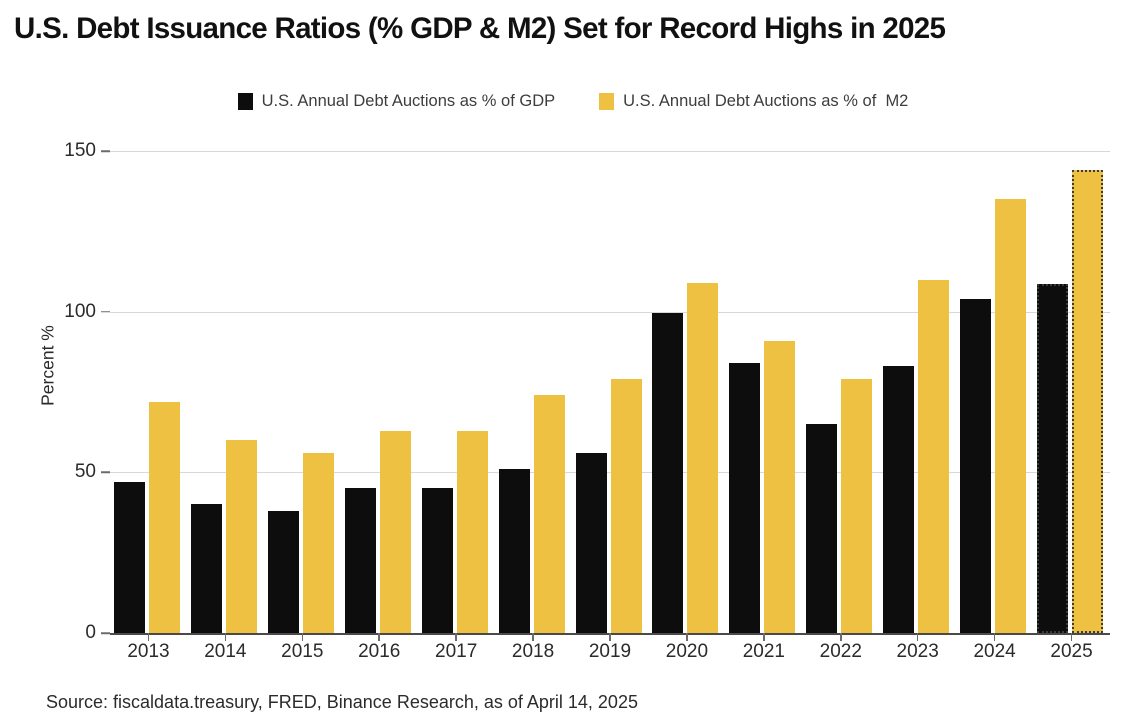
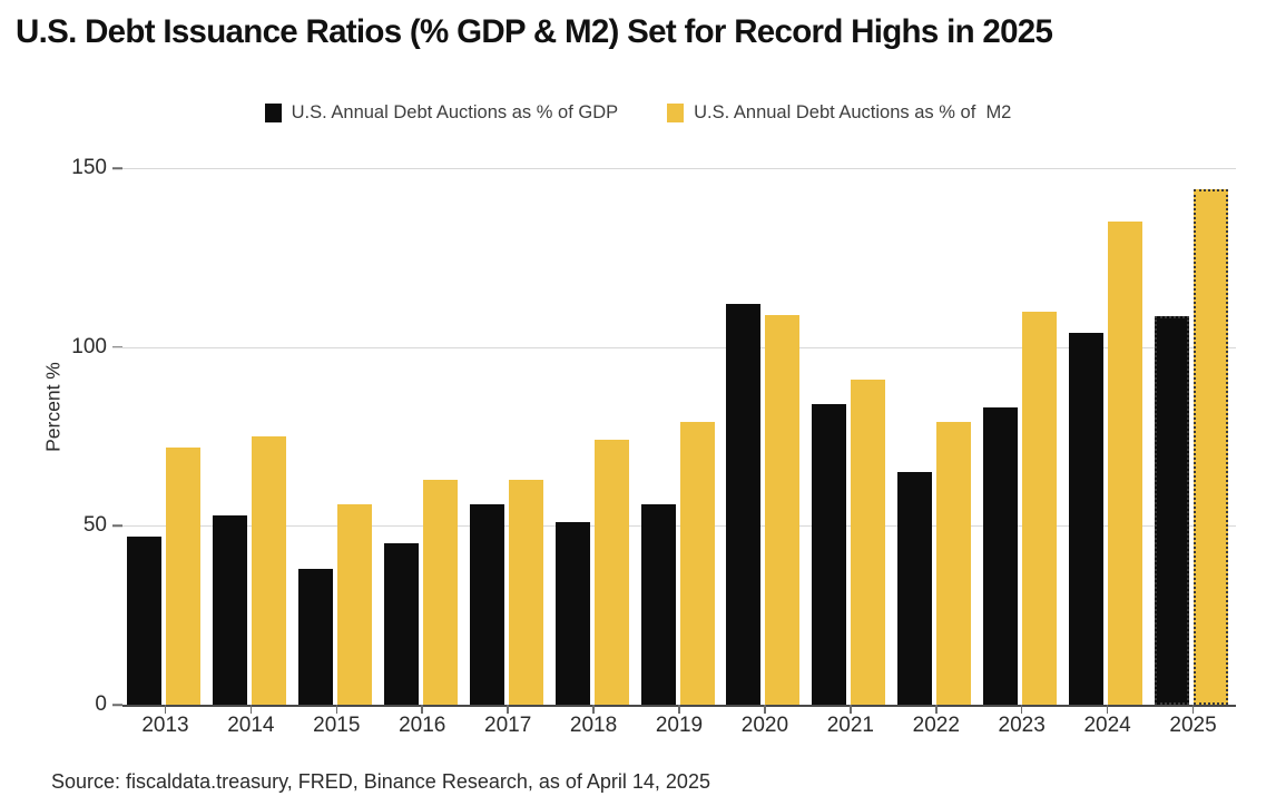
U.S. Annual Debt Auctions as % of GDP/2014: 40 -> 53
U.S. Annual Debt Auctions as % of M2/2014: 60 -> 75
U.S. Annual Debt Auctions as % of GDP/2017: 45 -> 56
U.S. Annual Debt Auctions as % of GDP/2020: 100 -> 112
